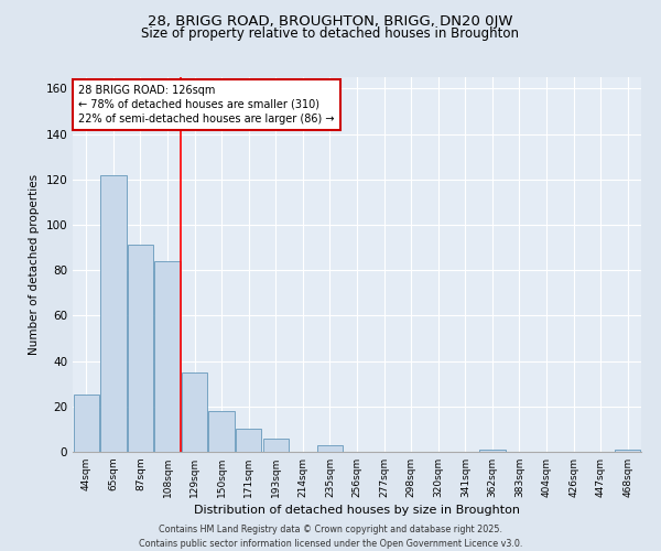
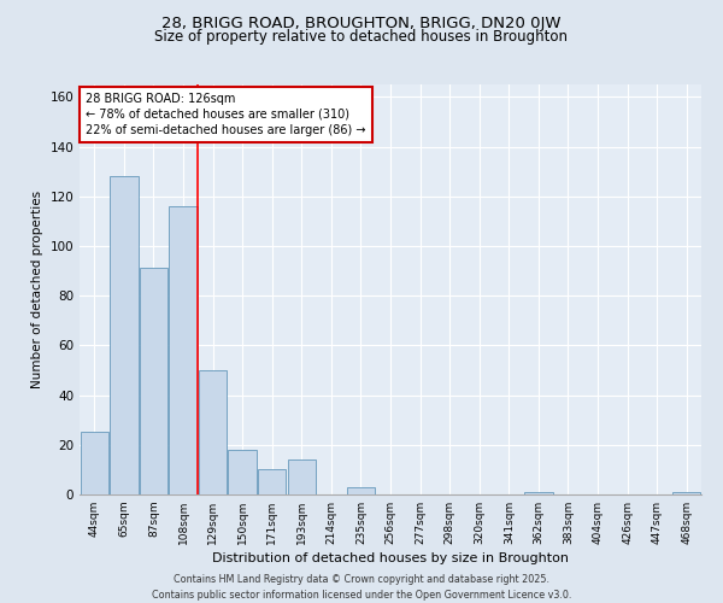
65sqm: 122 -> 128
108sqm: 84 -> 116
129sqm: 35 -> 50
193sqm: 6 -> 14
